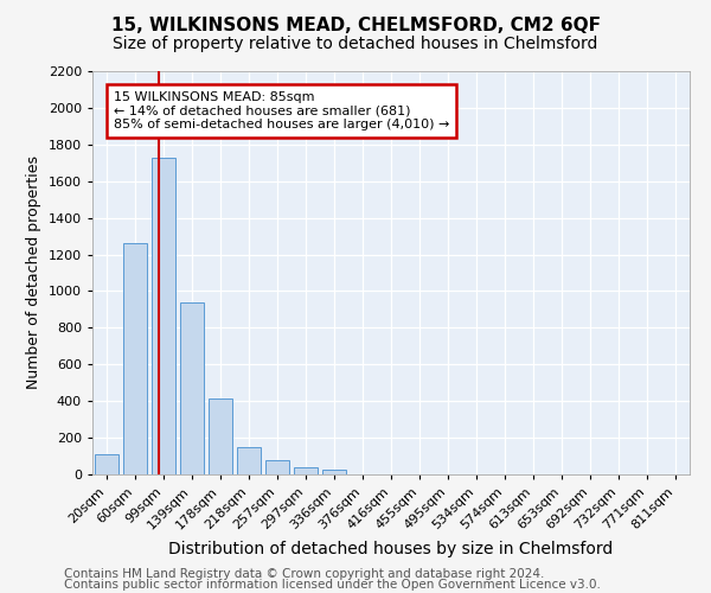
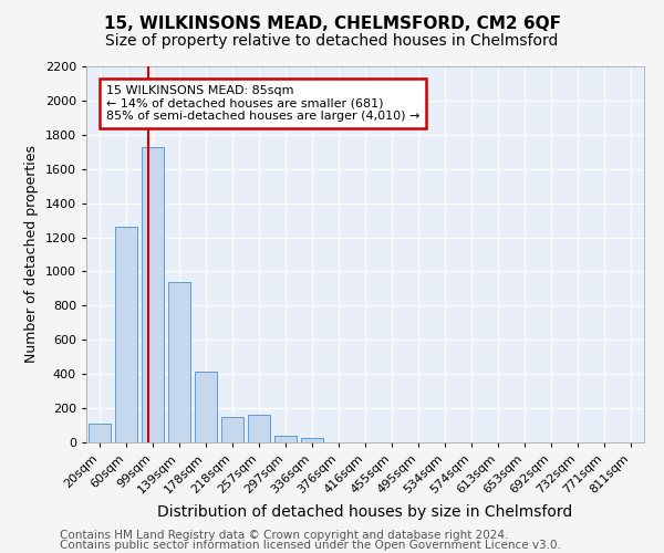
257sqm: 80 -> 160
